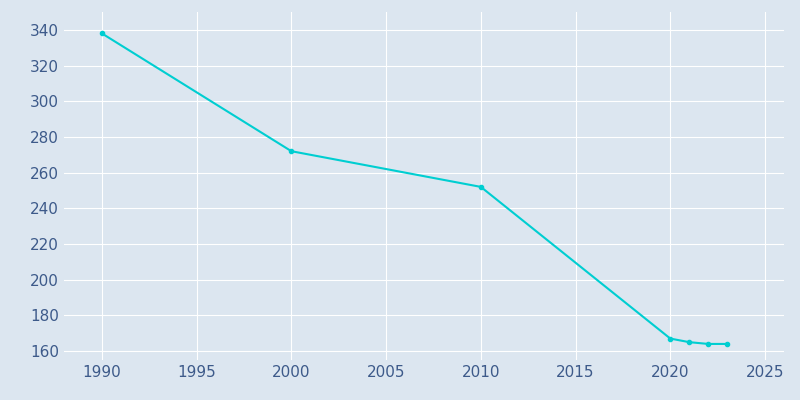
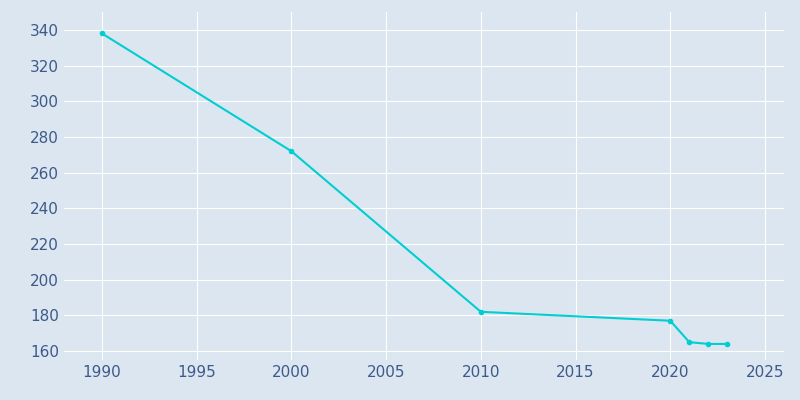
2010: 252 -> 182
2020: 167 -> 177
